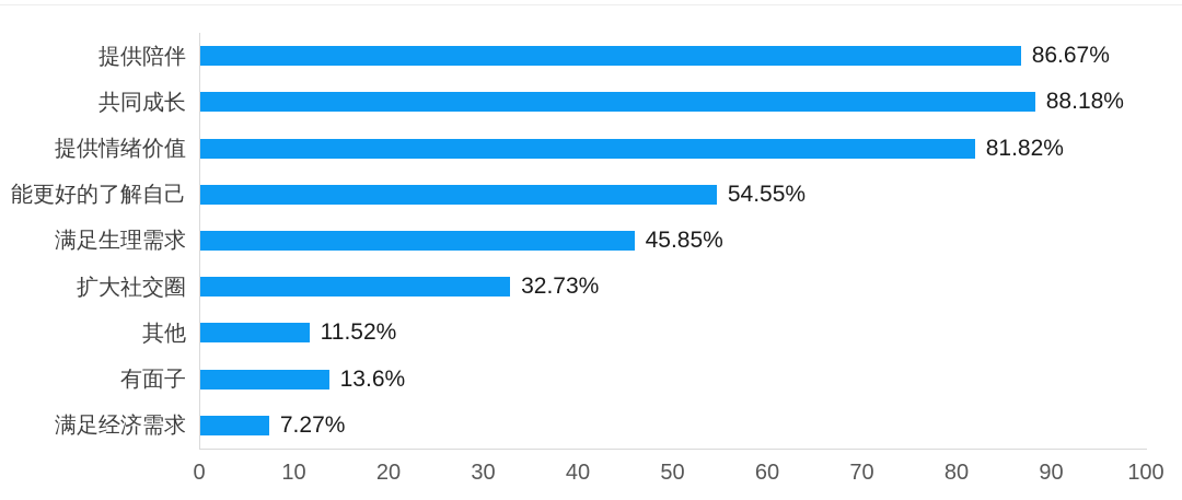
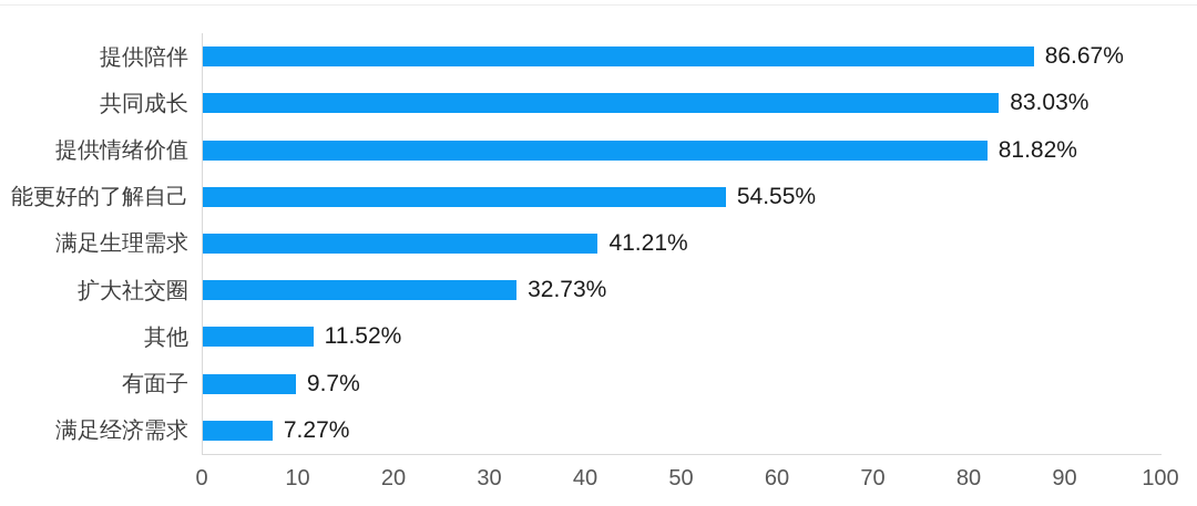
共同成长: 88.18% -> 83.03%
满足生理需求: 45.85% -> 41.21%
有面子: 13.6% -> 9.7%
